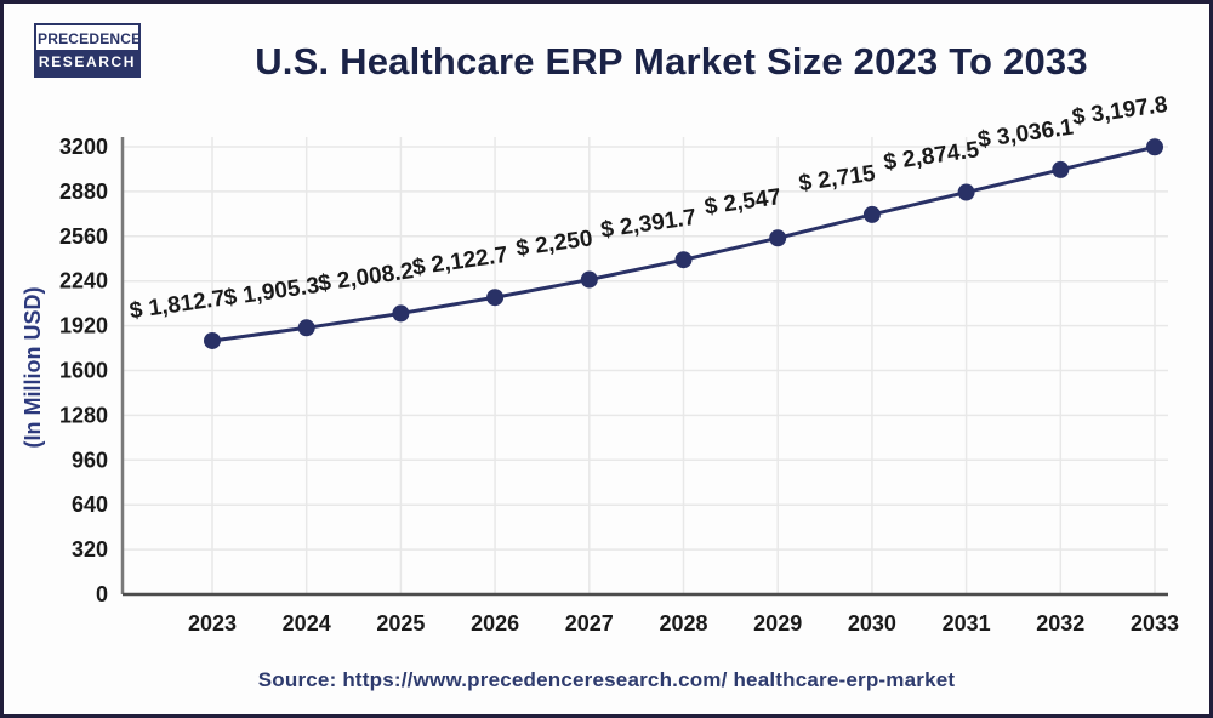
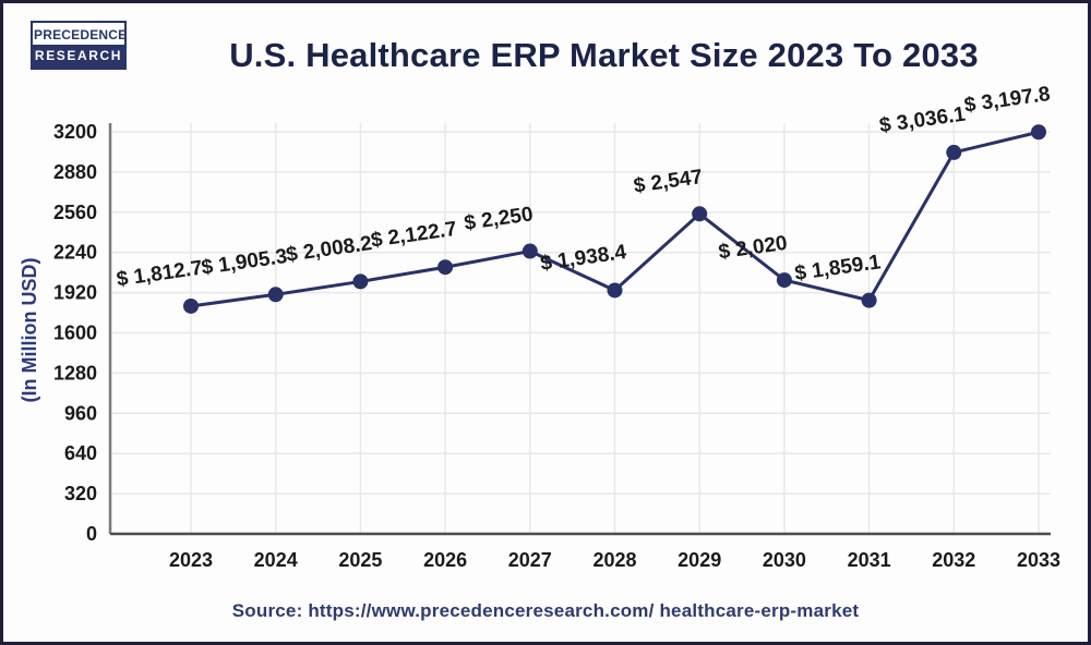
2028: 2,391.7 -> 1,938.4
2030: 2,715 -> 2,020
2031: 2,874.5 -> 1,859.1
